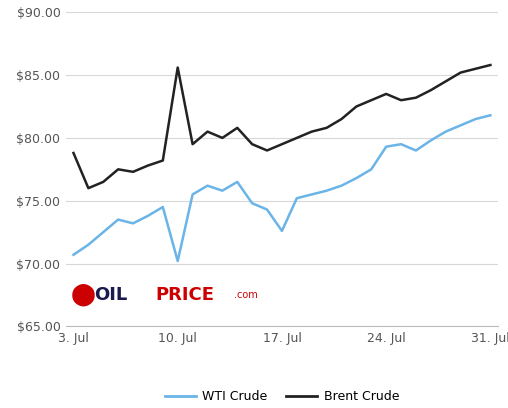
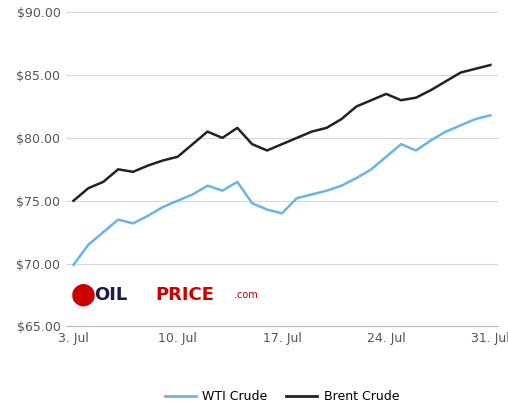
WTI Crude/3. Jul: $70.7 -> $69.9
Brent Crude/3. Jul: $78.8 -> $75.0
WTI Crude/10. Jul: $70.2 -> $75.0
Brent Crude/10. Jul: $85.6 -> $78.5
WTI Crude/17. Jul: $72.6 -> $74.0
WTI Crude/24. Jul: $79.3 -> $78.5
